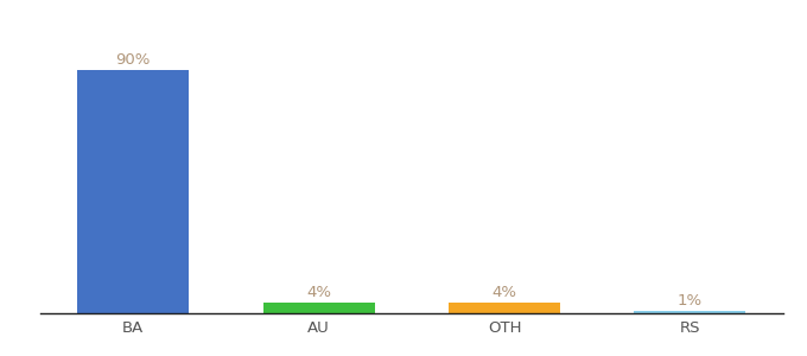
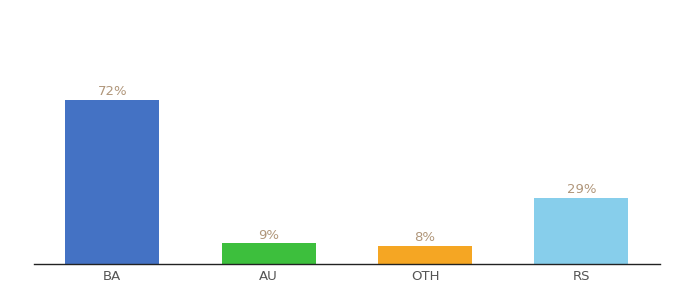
BA: 90% -> 72%
AU: 4% -> 9%
OTH: 4% -> 8%
RS: 1% -> 29%
